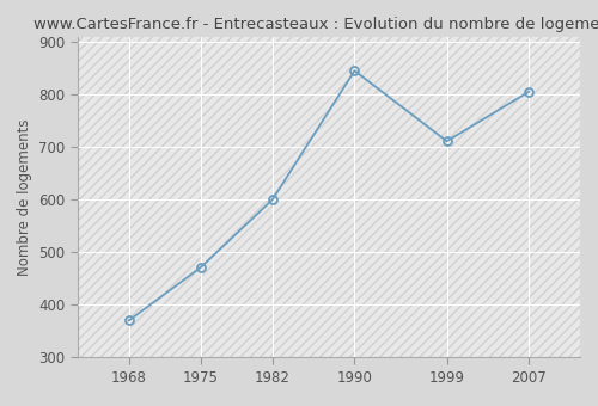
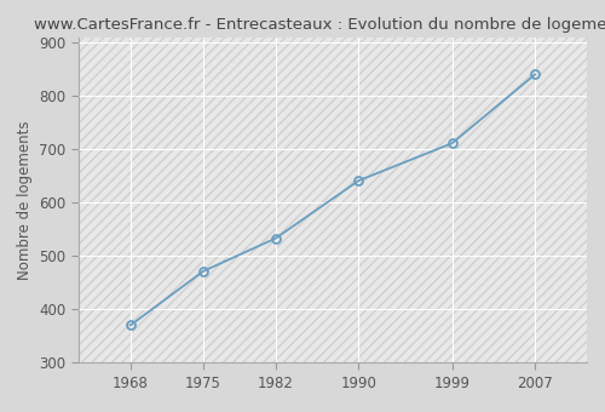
1982: 600 -> 533
1990: 845 -> 641
2007: 805 -> 840
